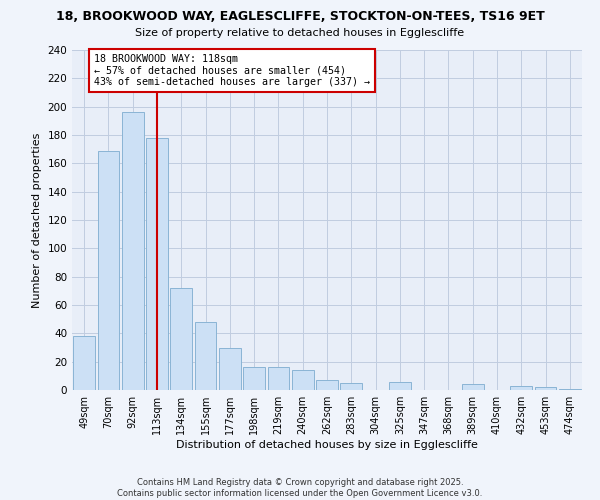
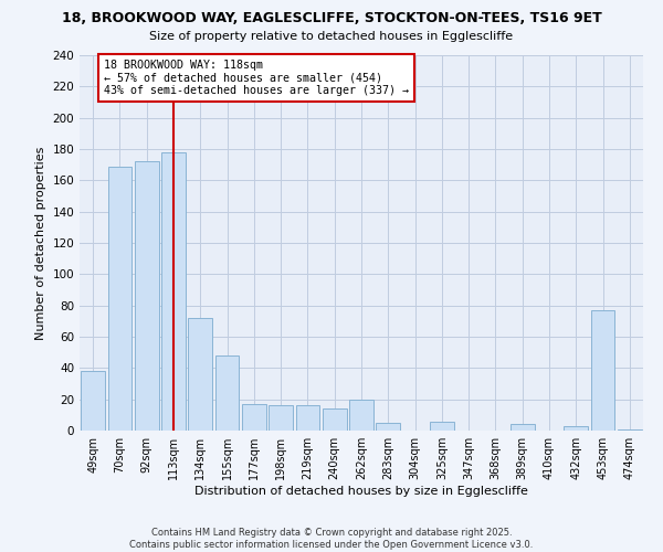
92sqm: 196 -> 172
177sqm: 30 -> 17
262sqm: 7 -> 20
453sqm: 2 -> 77
